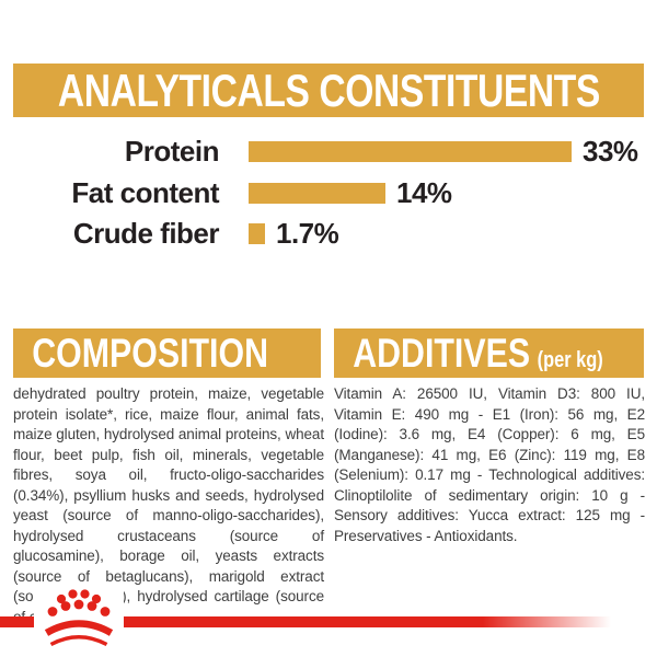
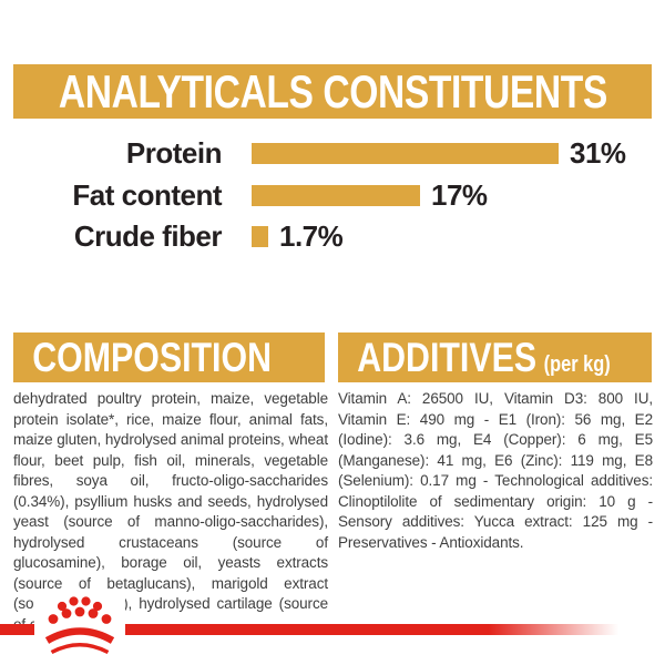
Protein: 33% -> 31%
Fat content: 14% -> 17%
